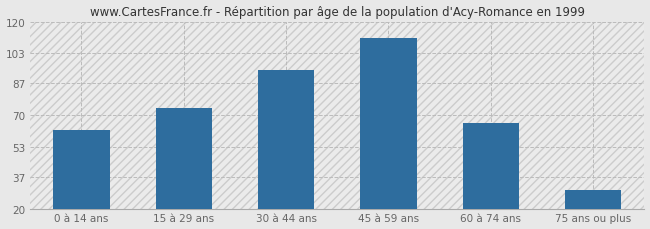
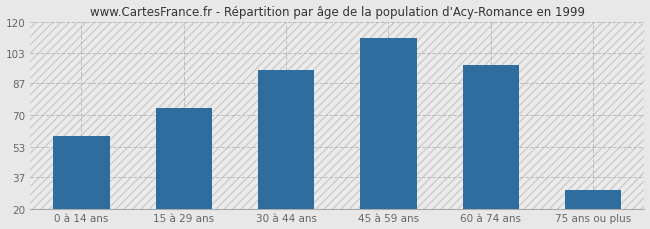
0 à 14 ans: 62 -> 59
60 à 74 ans: 66 -> 97
